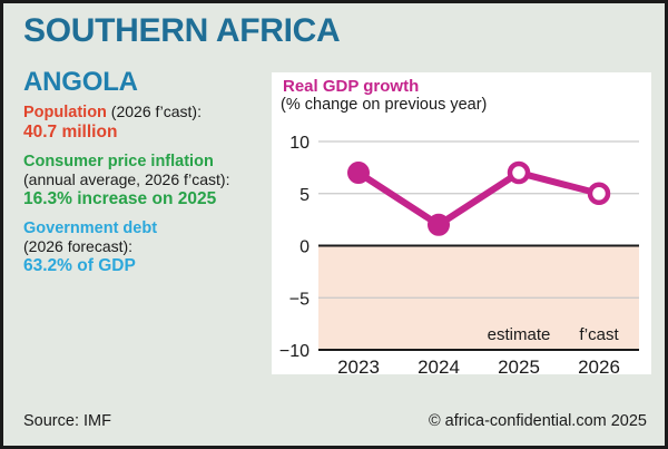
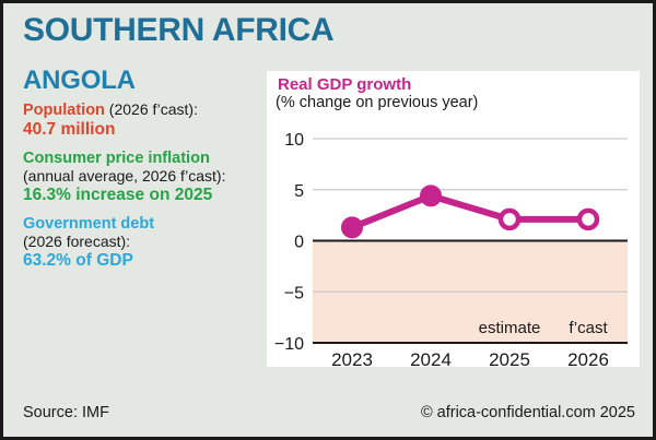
2023: 7 -> 1
2024: 2 -> 4
2025: 7 -> 2
2026: 5 -> 2
